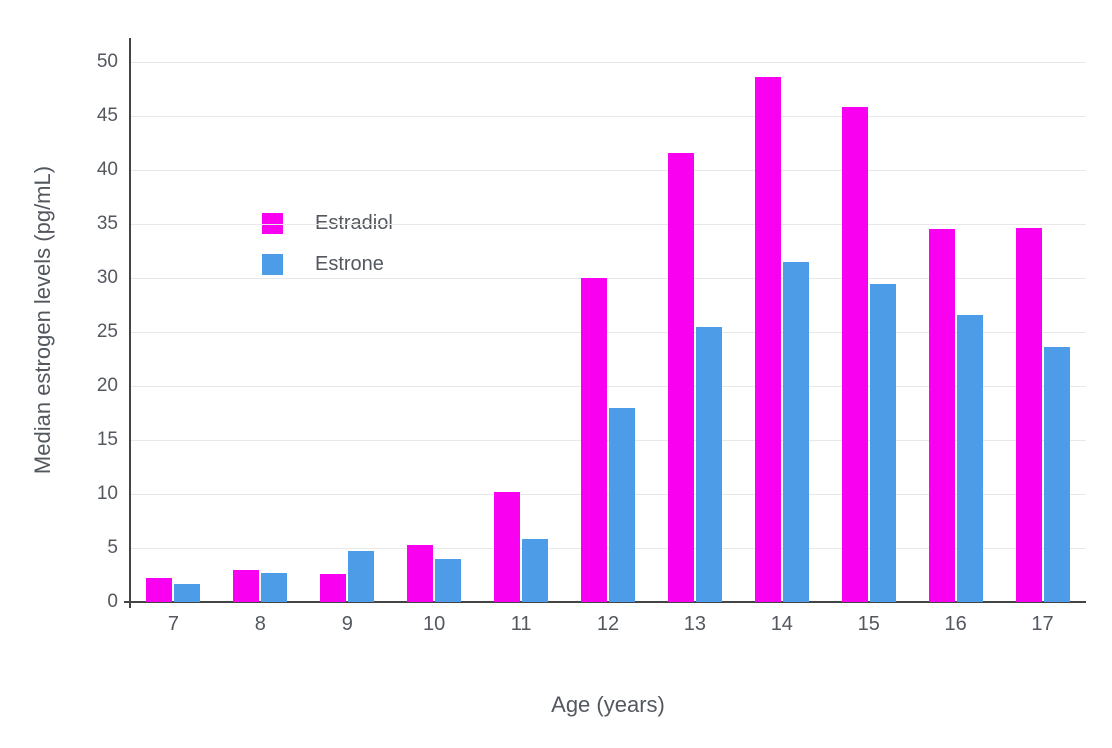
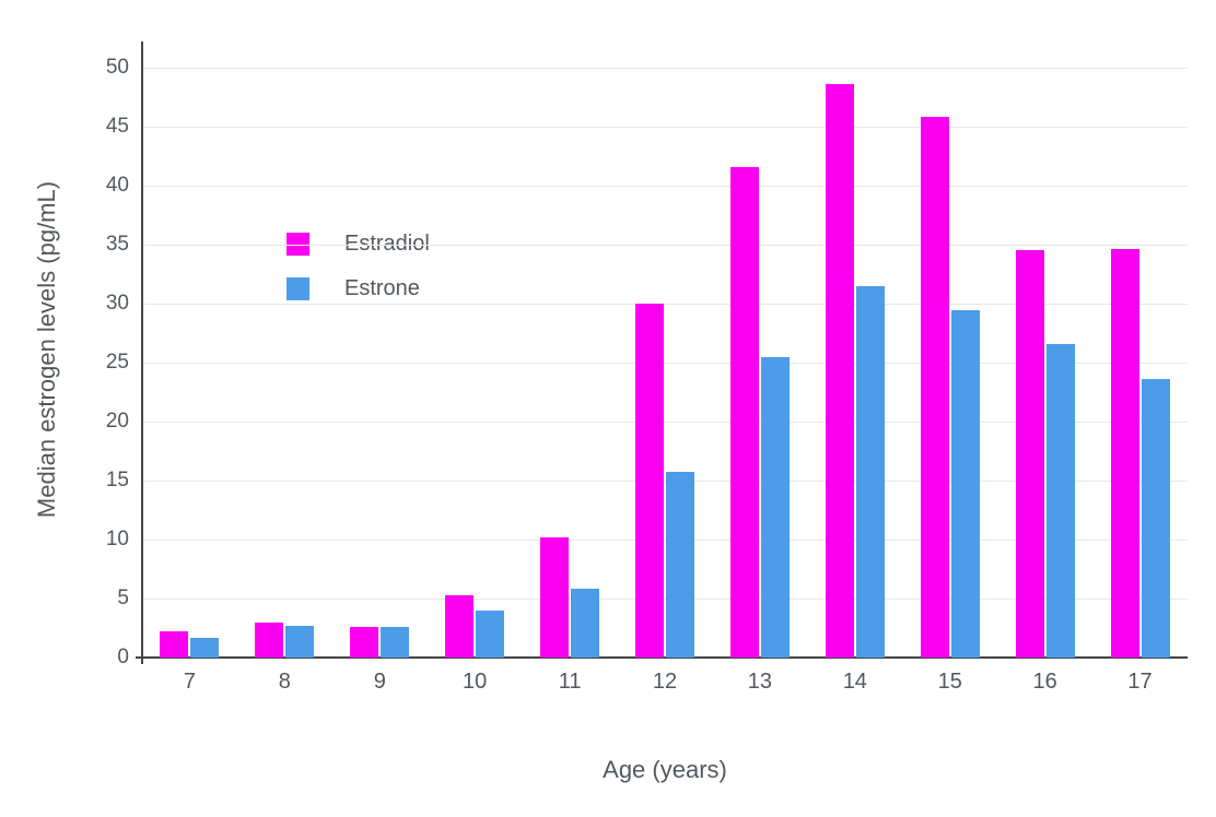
Estrone/9: 4.7 -> 2.6
Estrone/12: 18.0 -> 15.7
